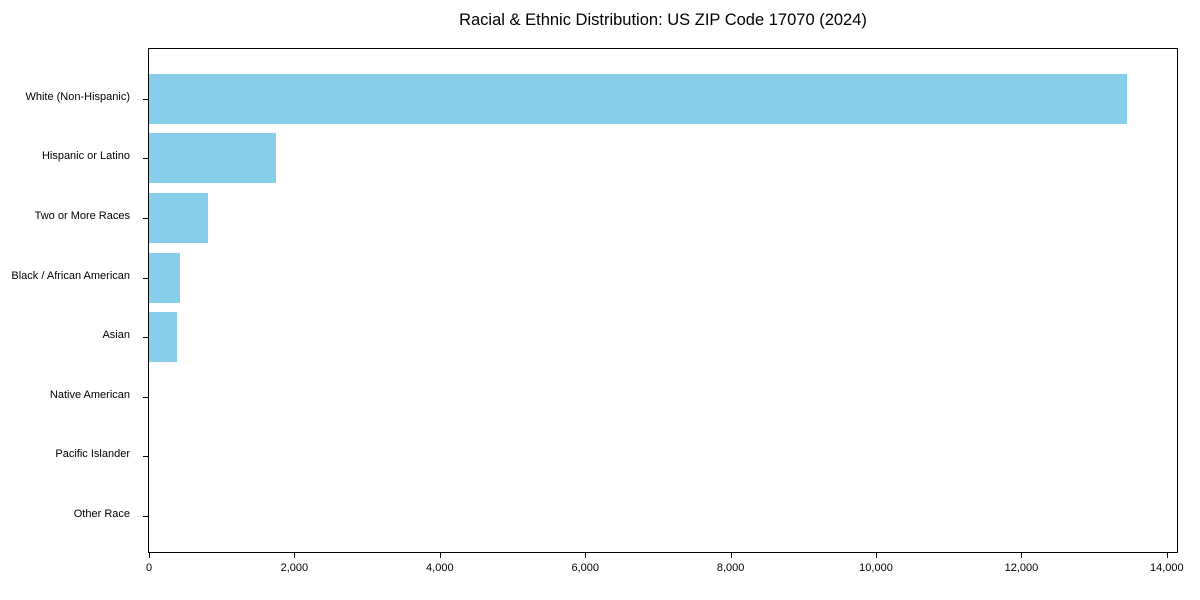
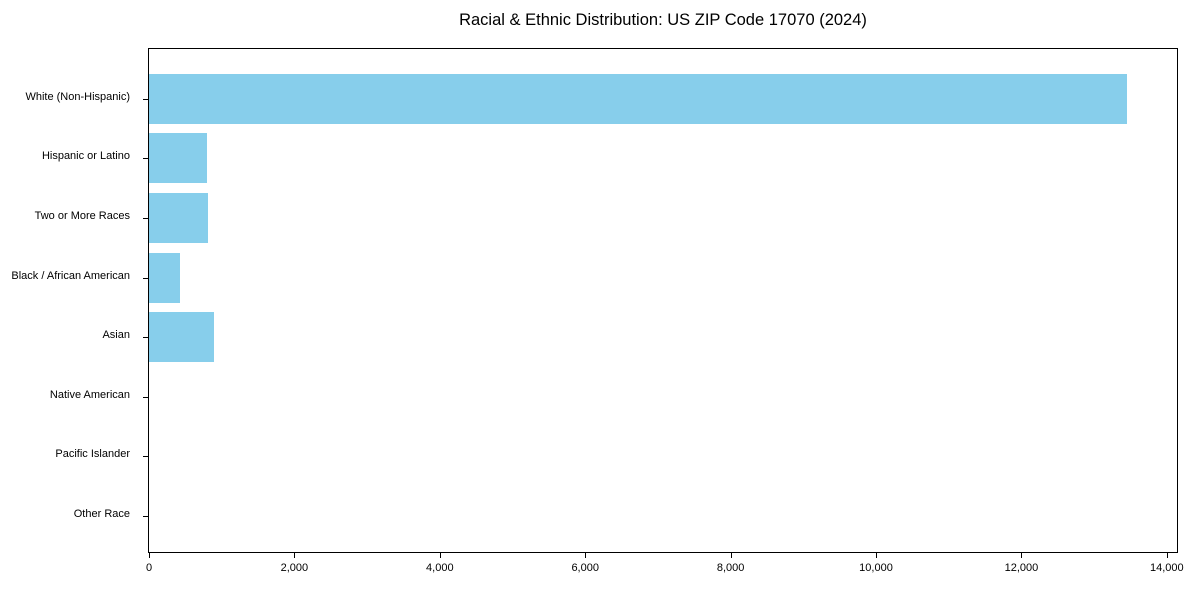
Hispanic or Latino: 1700 -> 800
Asian: 400 -> 900
